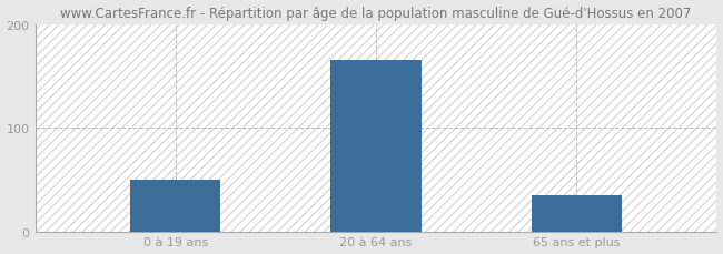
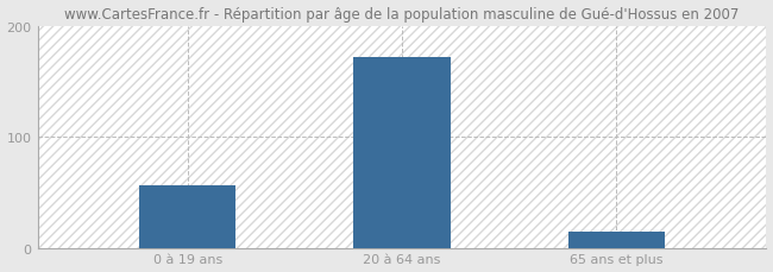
0 à 19 ans: 50 -> 56
20 à 64 ans: 165 -> 172
65 ans et plus: 35 -> 14
